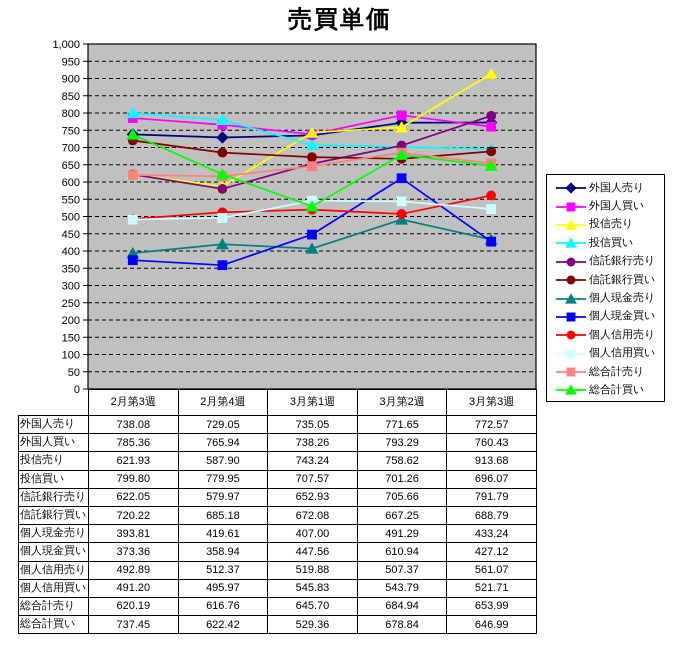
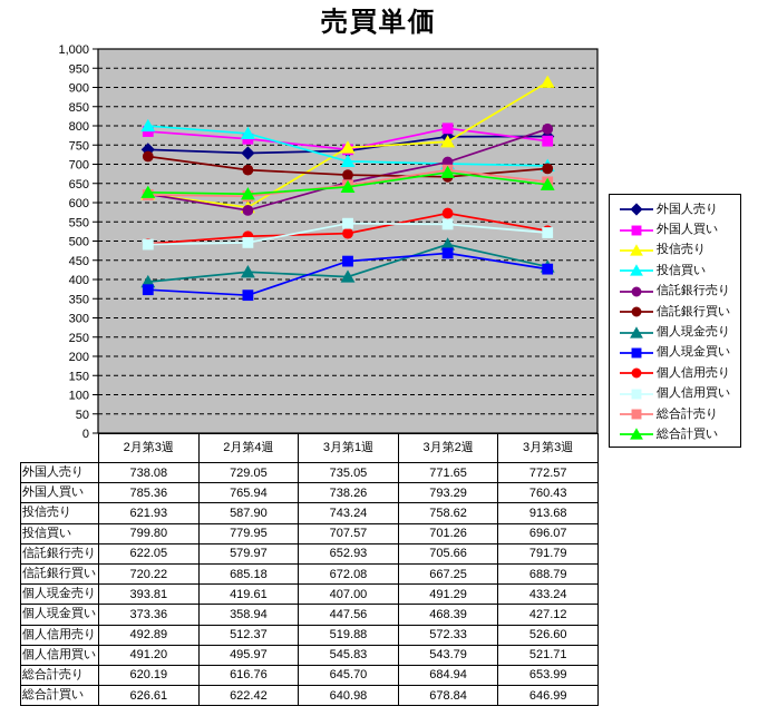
総合計買い/2月第3週: 737.45 -> 626.61
総合計買い/3月第1週: 529.36 -> 640.98
個人現金買い/3月第2週: 610.94 -> 468.39
個人信用売り/3月第2週: 507.37 -> 572.33
個人信用売り/3月第3週: 561.07 -> 526.60
